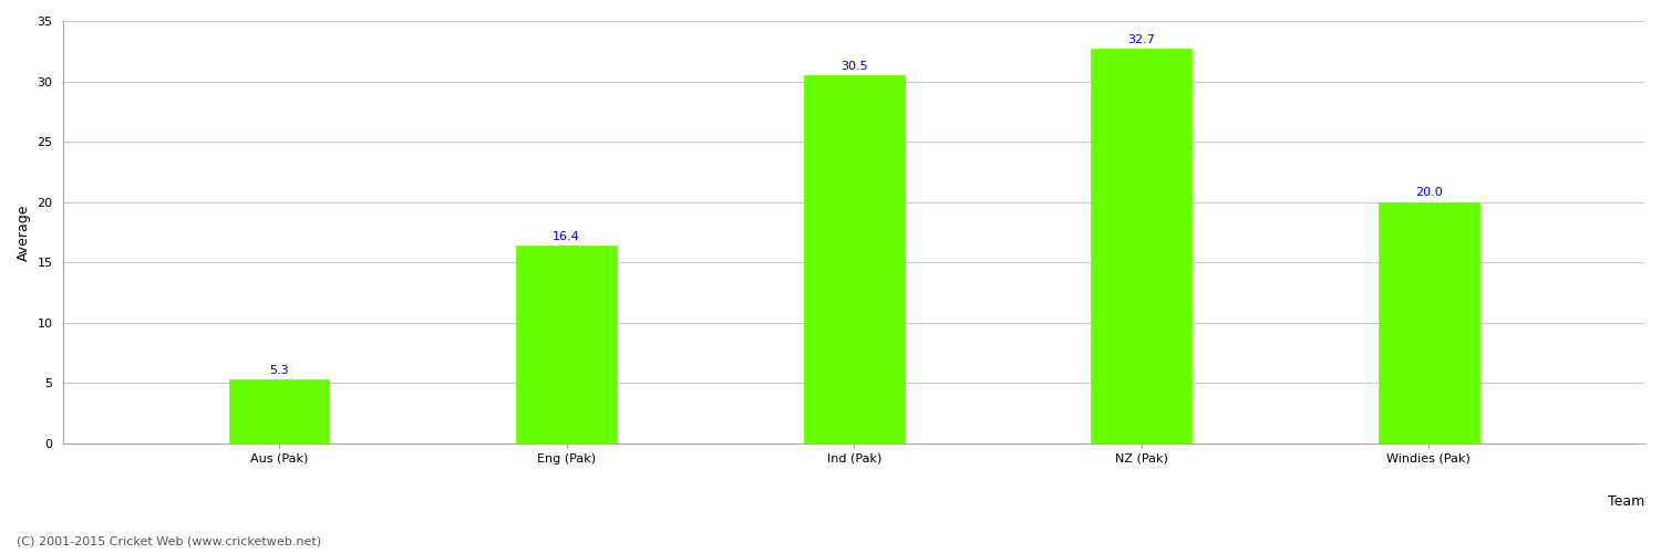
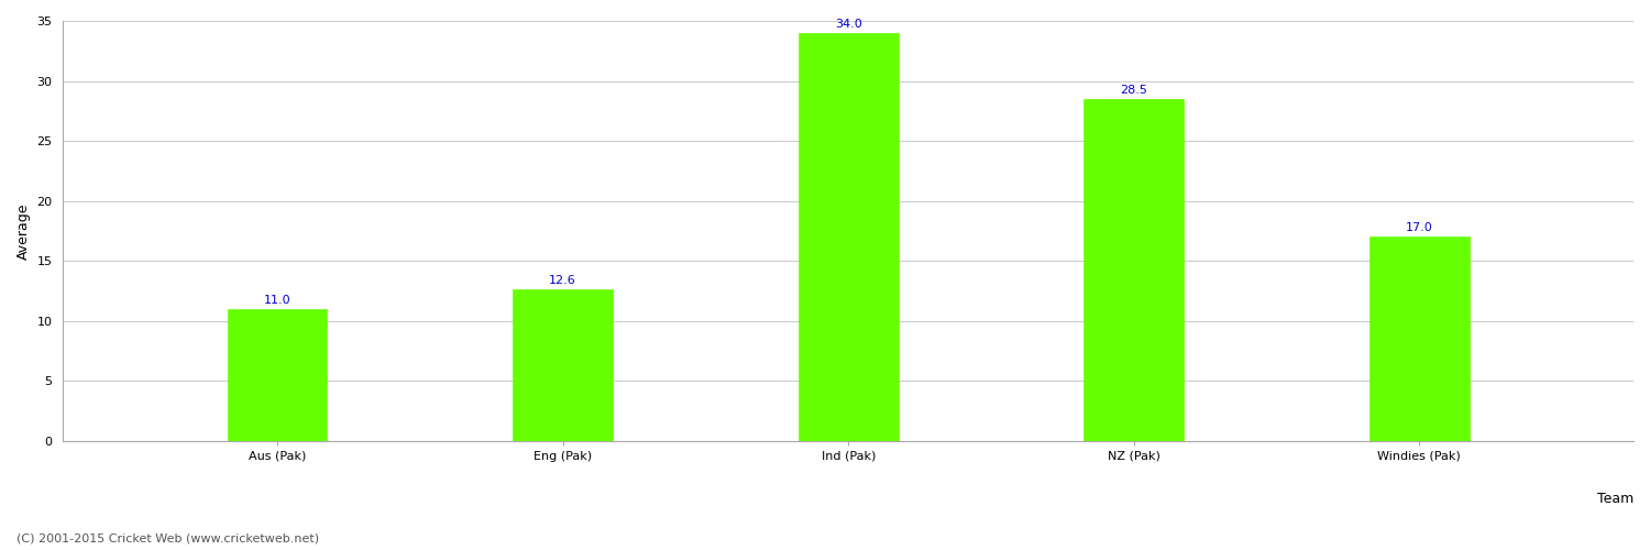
Aus (Pak): 5.3 -> 11.0
Eng (Pak): 16.4 -> 12.6
Ind (Pak): 30.5 -> 34.0
NZ (Pak): 32.7 -> 28.5
Windies (Pak): 20.0 -> 17.0
